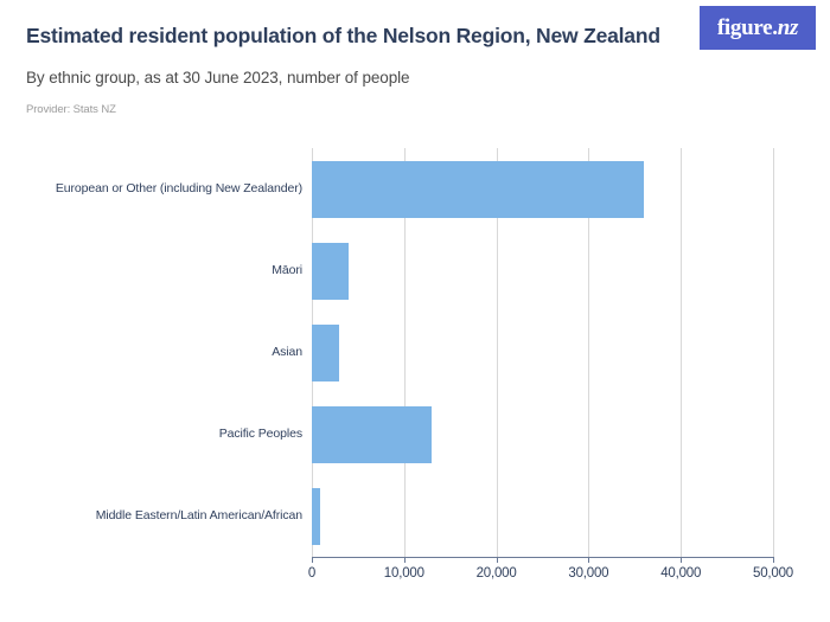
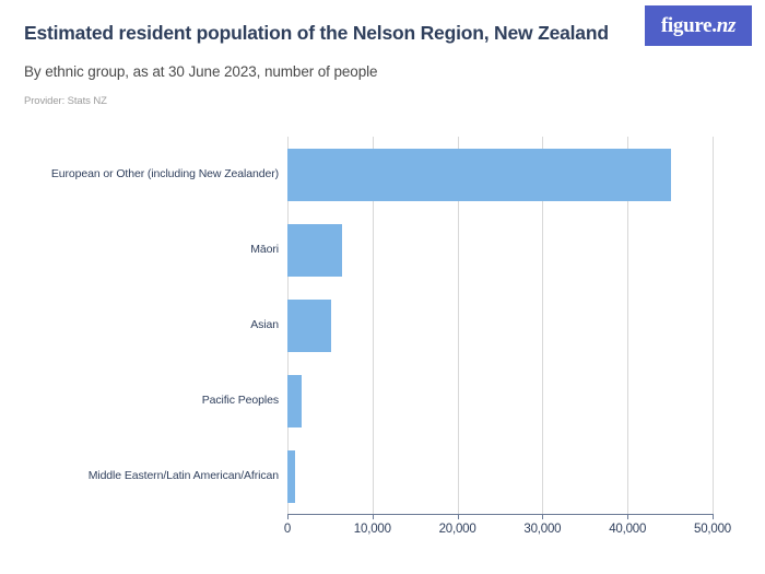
European or Other (including New Zealander): 36000 -> 45000
Māori: 4000 -> 6000
Asian: 3000 -> 5000
Pacific Peoples: 13000 -> 2000
